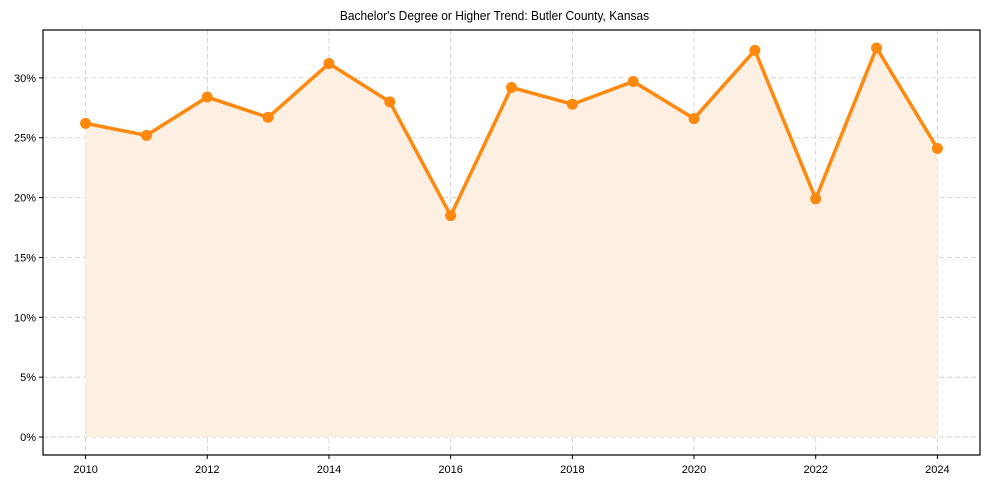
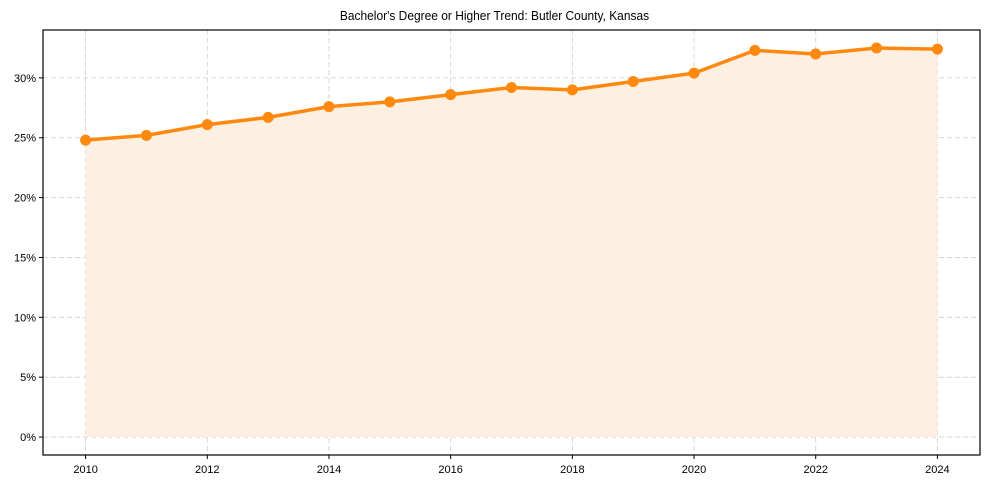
2010: 26.2% -> 24.8%
2012: 28.4% -> 26.1%
2014: 31.2% -> 27.6%
2016: 18.5% -> 28.6%
2018: 27.8% -> 29.0%
2020: 26.6% -> 30.4%
2022: 19.9% -> 32.0%
2024: 24.1% -> 32.4%
